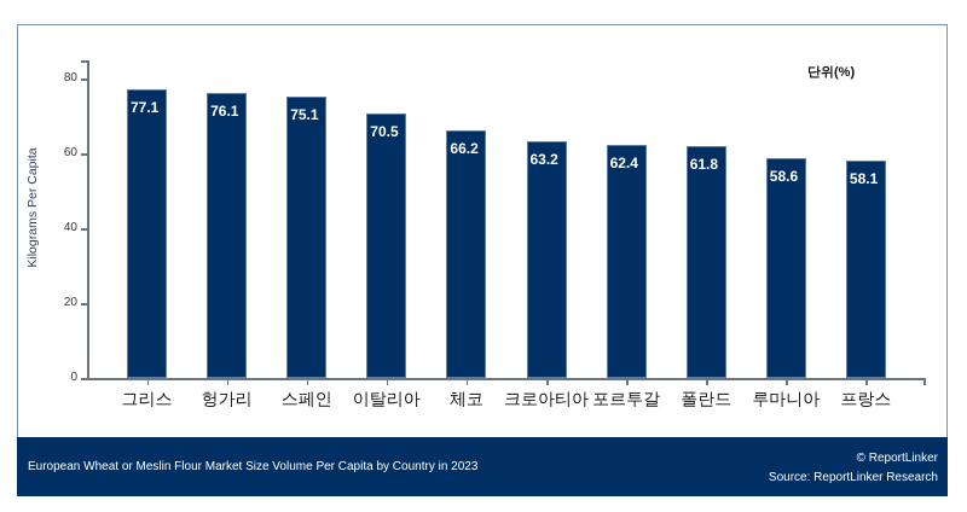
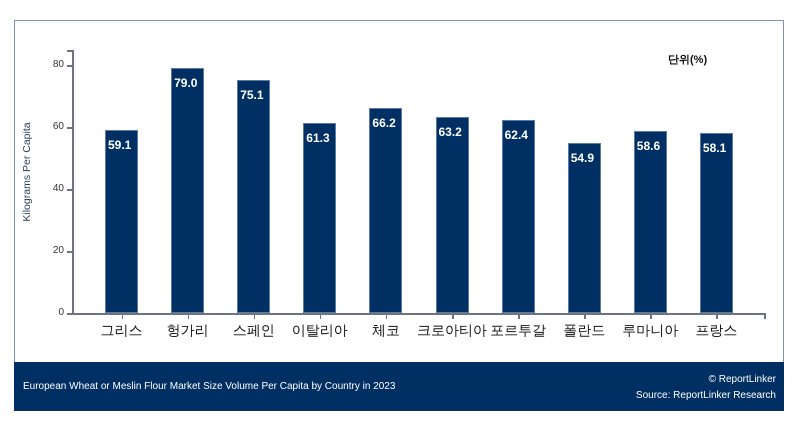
그리스: 77.1 -> 59.1
헝가리: 76.1 -> 79.0
이탈리아: 70.5 -> 61.3
폴란드: 61.8 -> 54.9
